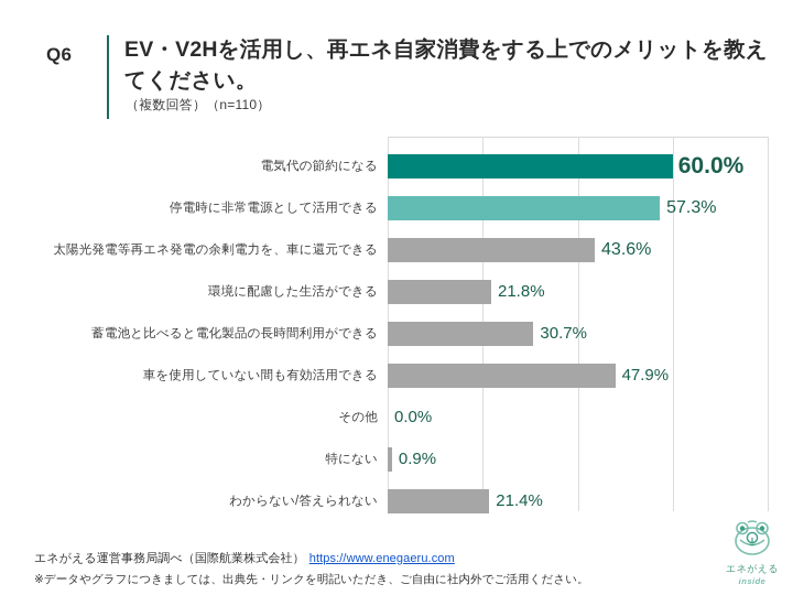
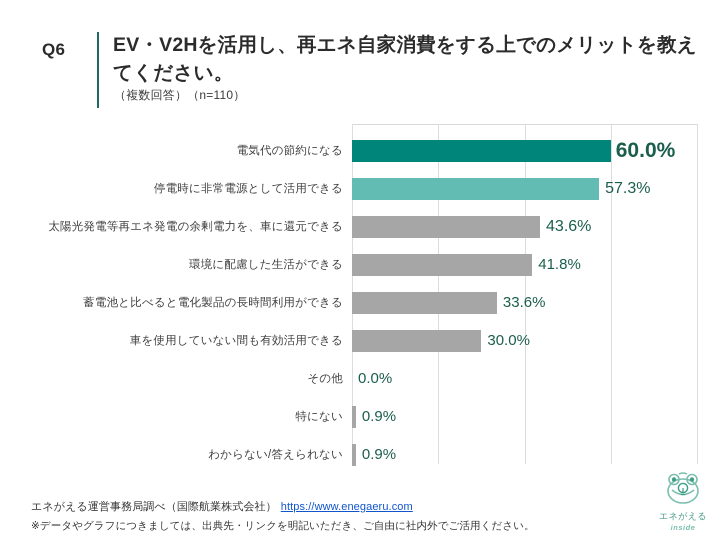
環境に配慮した生活ができる: 21.8% -> 41.8%
蓄電池と比べると電化製品の長時間利用ができる: 30.7% -> 33.6%
車を使用していない間も有効活用できる: 47.9% -> 30.0%
わからない/答えられない: 21.4% -> 0.9%
